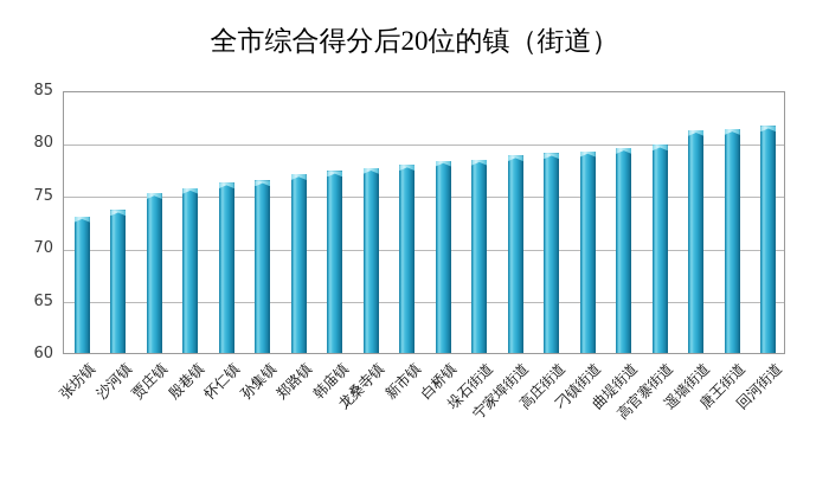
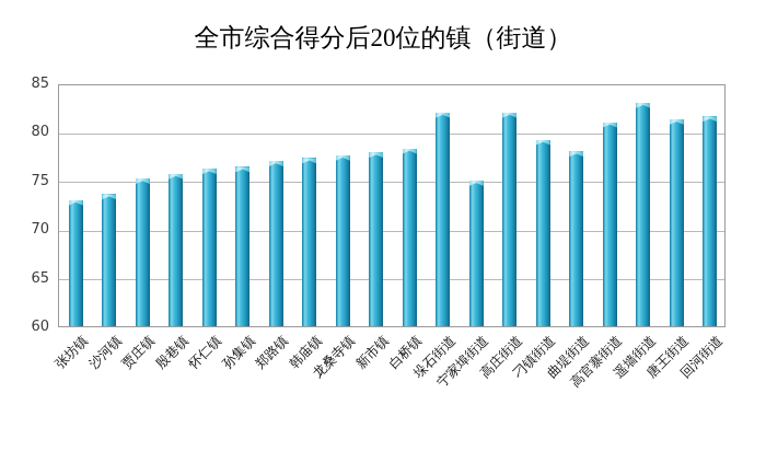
垛石街道: 78 -> 82
宁家埠街道: 79 -> 75
高庄街道: 79 -> 82
曲堤街道: 80 -> 78
高官寨街道: 80 -> 81
遥墙街道: 81 -> 83
